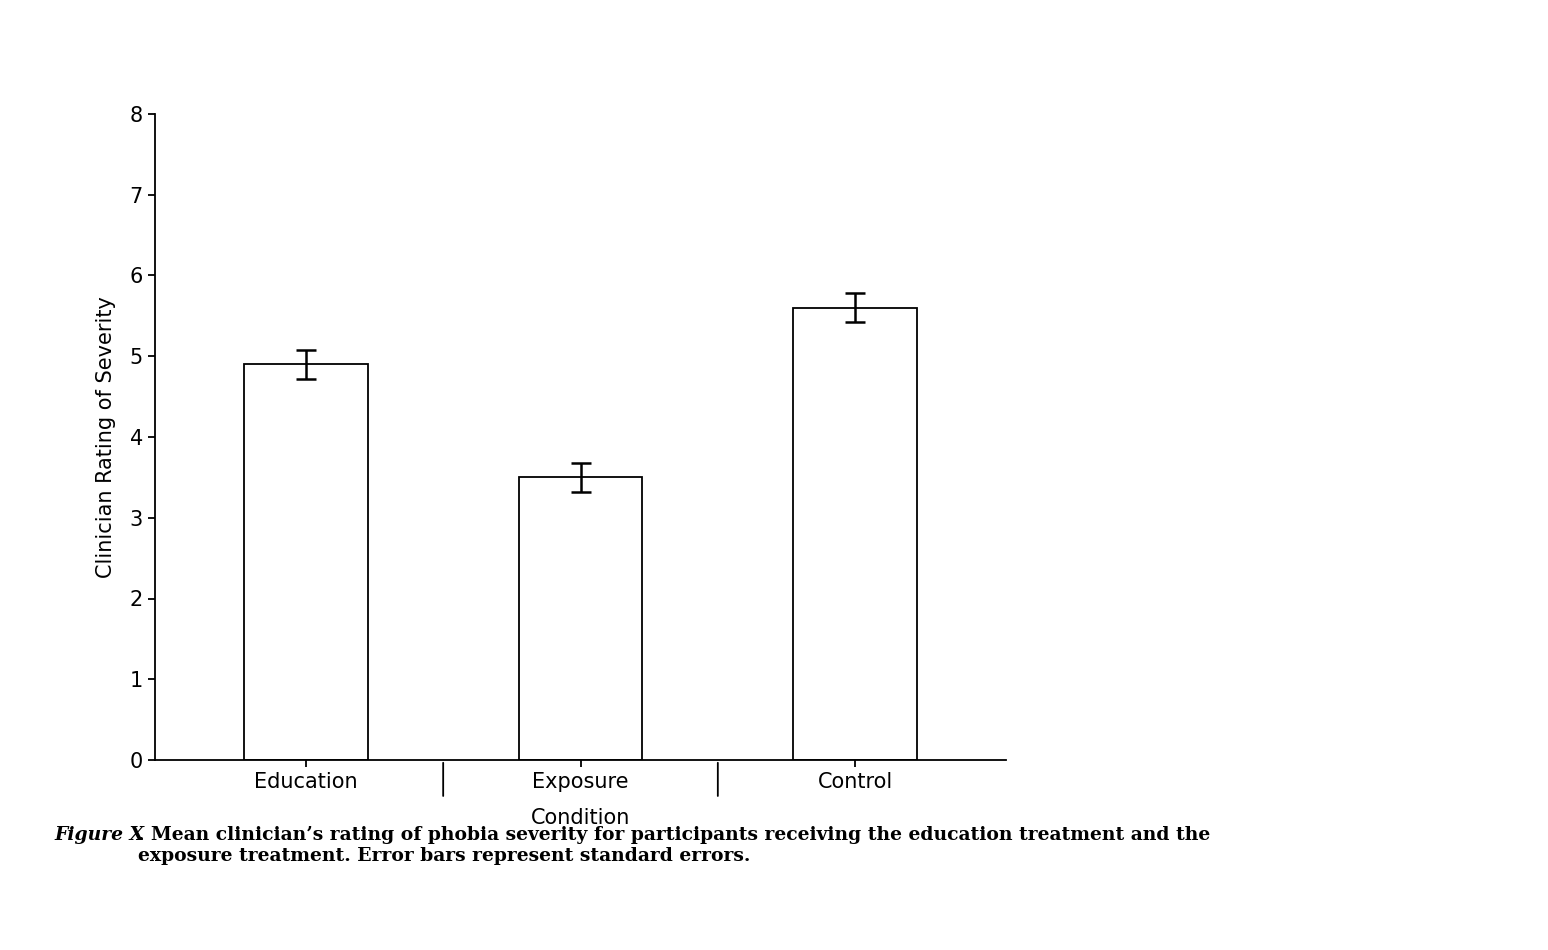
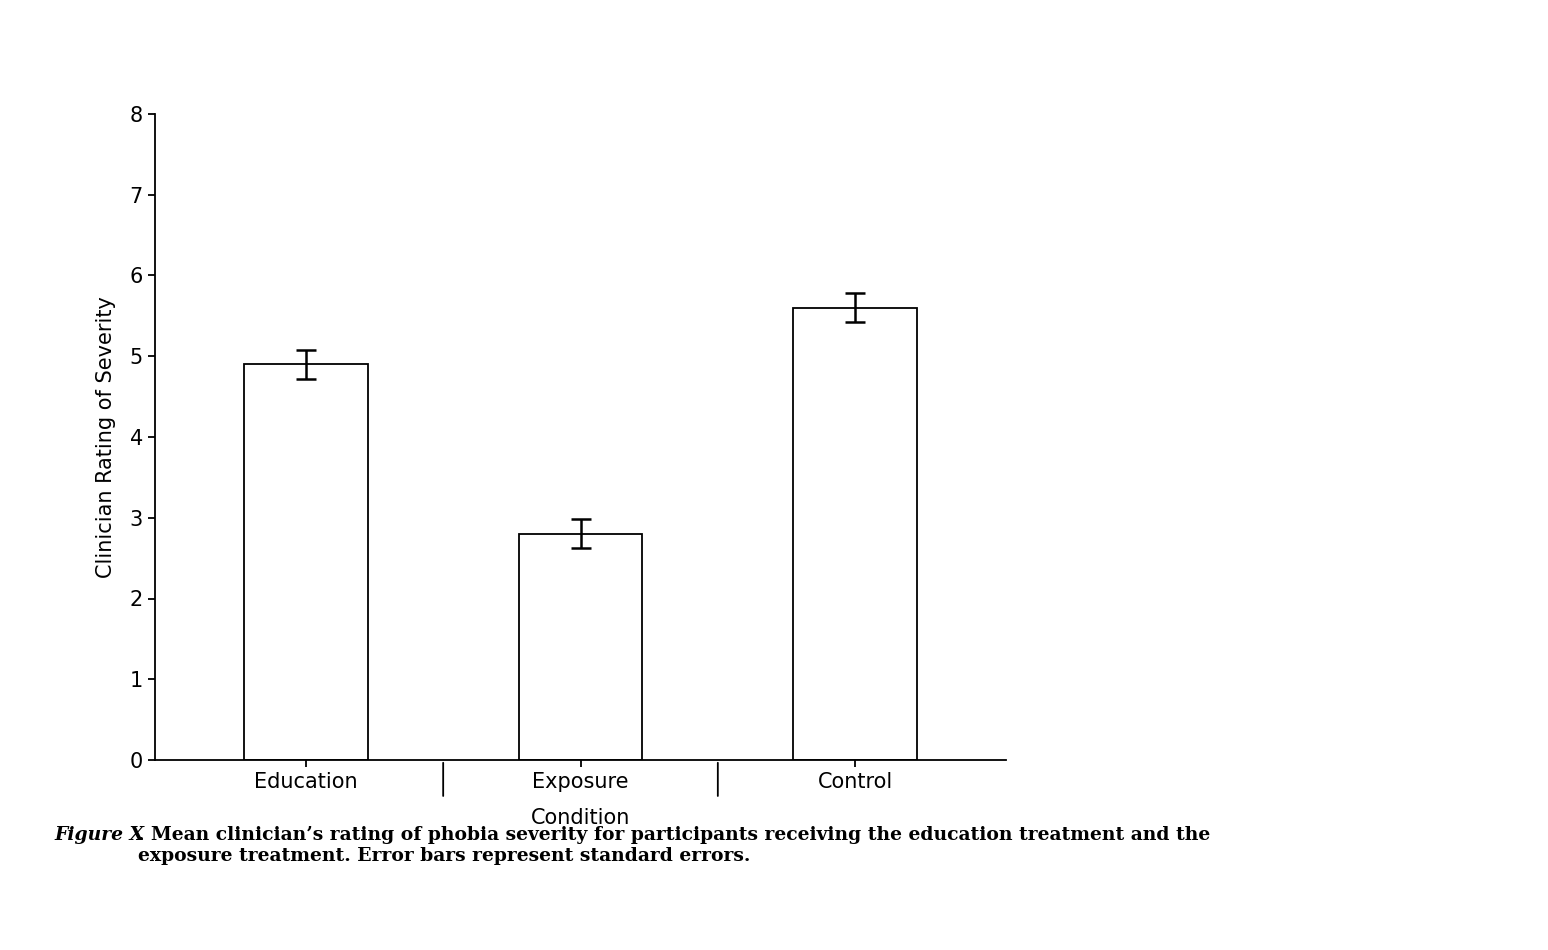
Exposure: 3.5 -> 2.8
